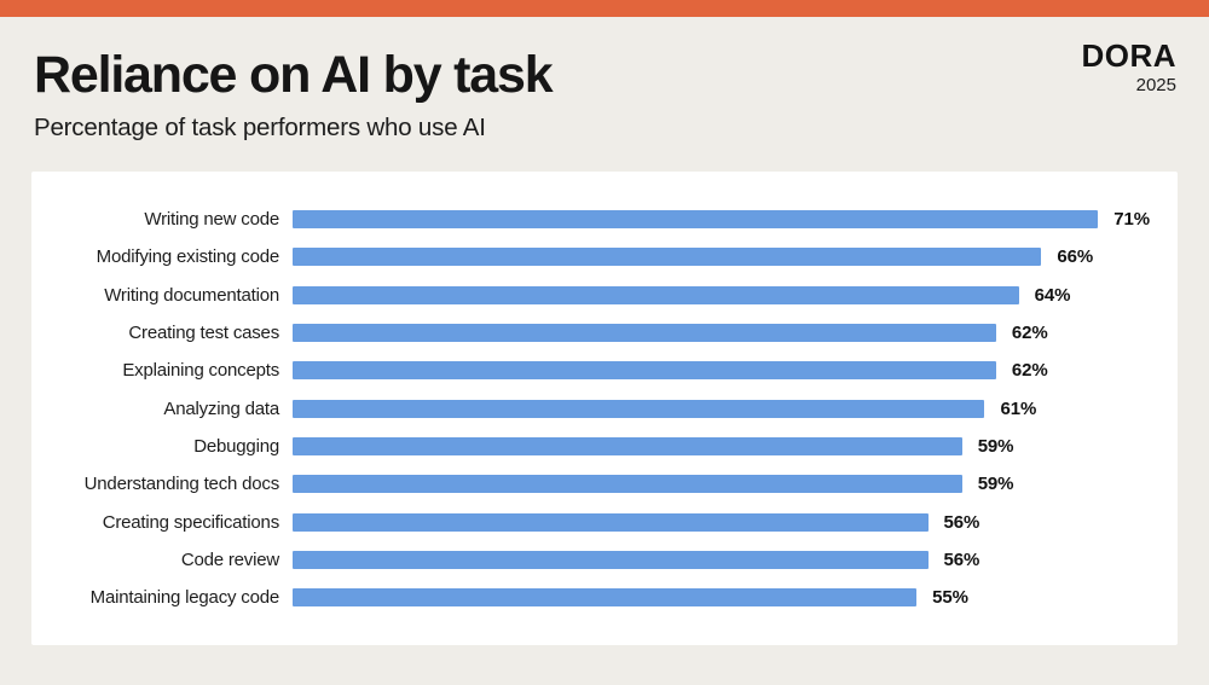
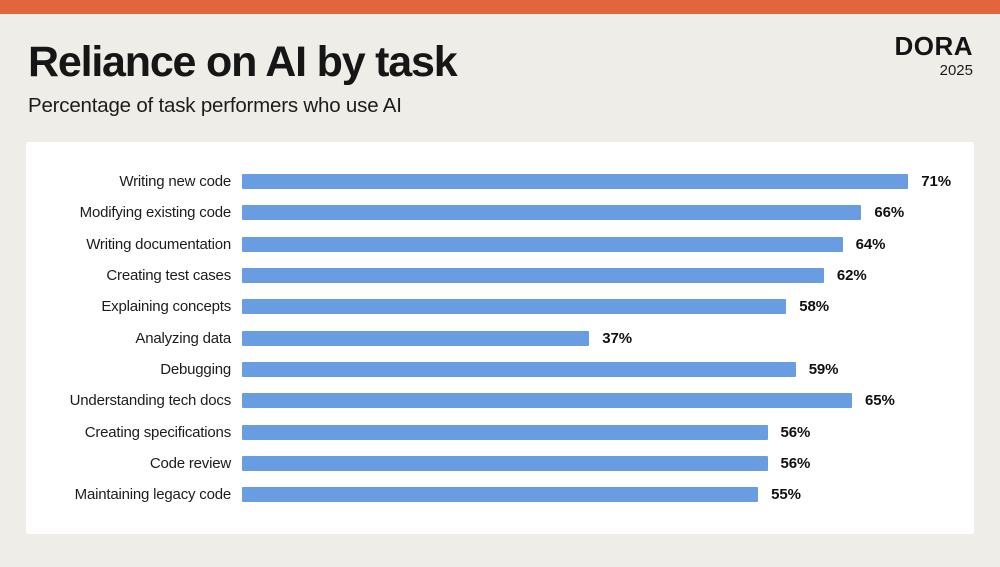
Explaining concepts: 62% -> 58%
Analyzing data: 61% -> 37%
Understanding tech docs: 59% -> 65%
